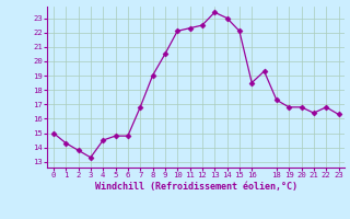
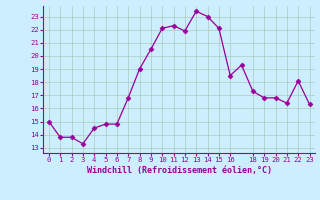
1: 14.3 -> 13.8
12: 22.5 -> 21.9
22: 16.8 -> 18.1
